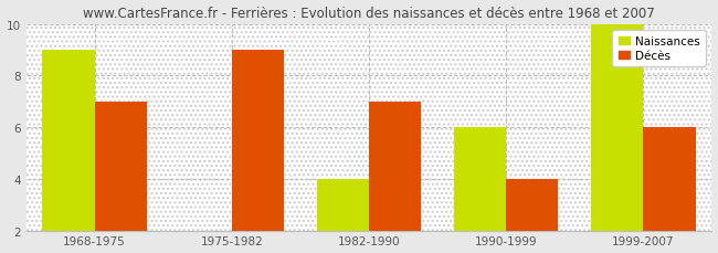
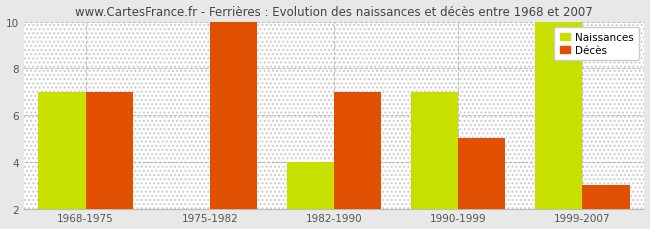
Naissances/1968-1975: 9 -> 7
Décès/1975-1982: 9 -> 10
Naissances/1990-1999: 6 -> 7
Décès/1990-1999: 4 -> 5
Décès/1999-2007: 6 -> 3
